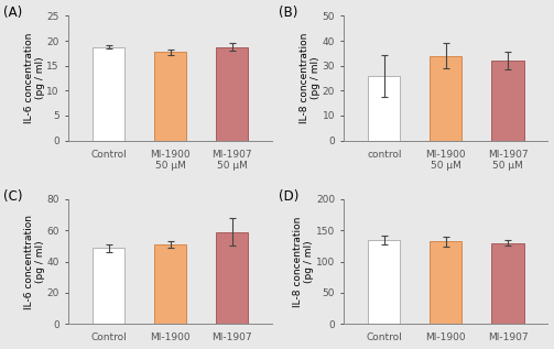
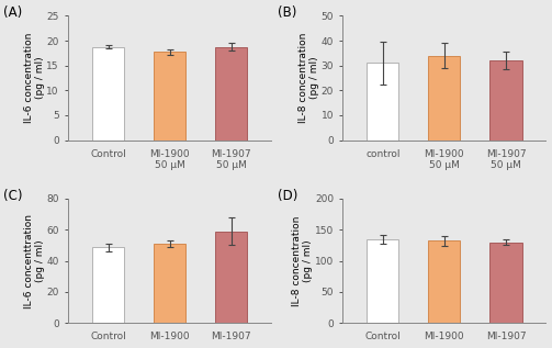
control: 26 -> 31
